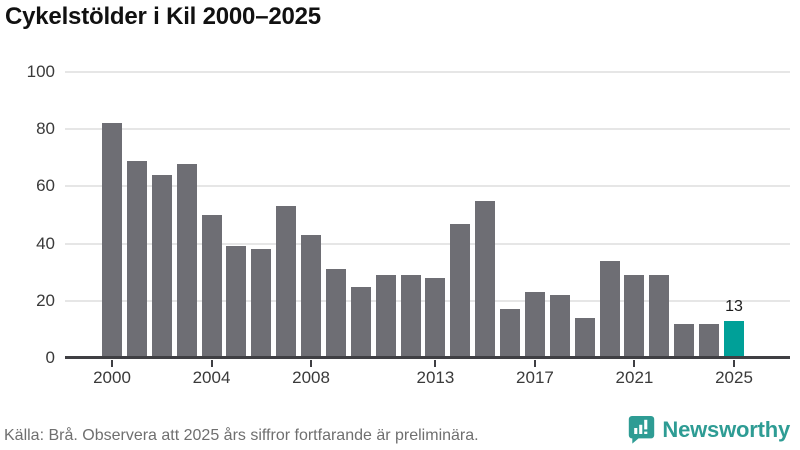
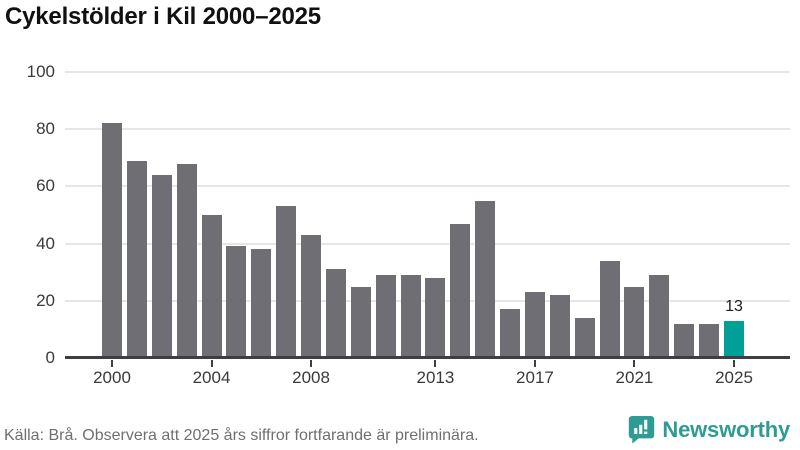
2021: 29 -> 25
